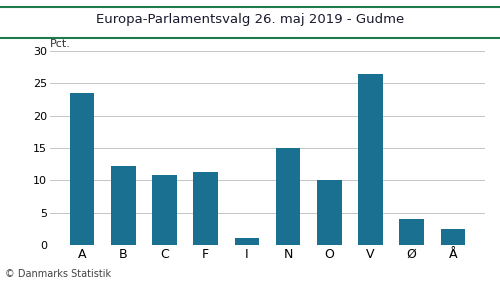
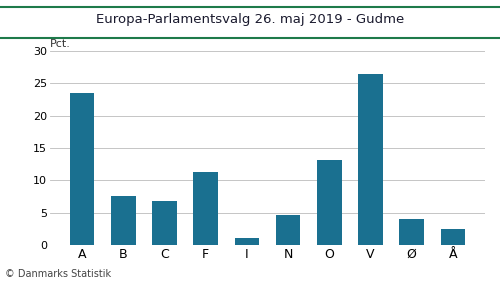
B: 12.2 -> 7.6
C: 10.8 -> 6.8
N: 15.0 -> 4.7
O: 10.0 -> 13.1
